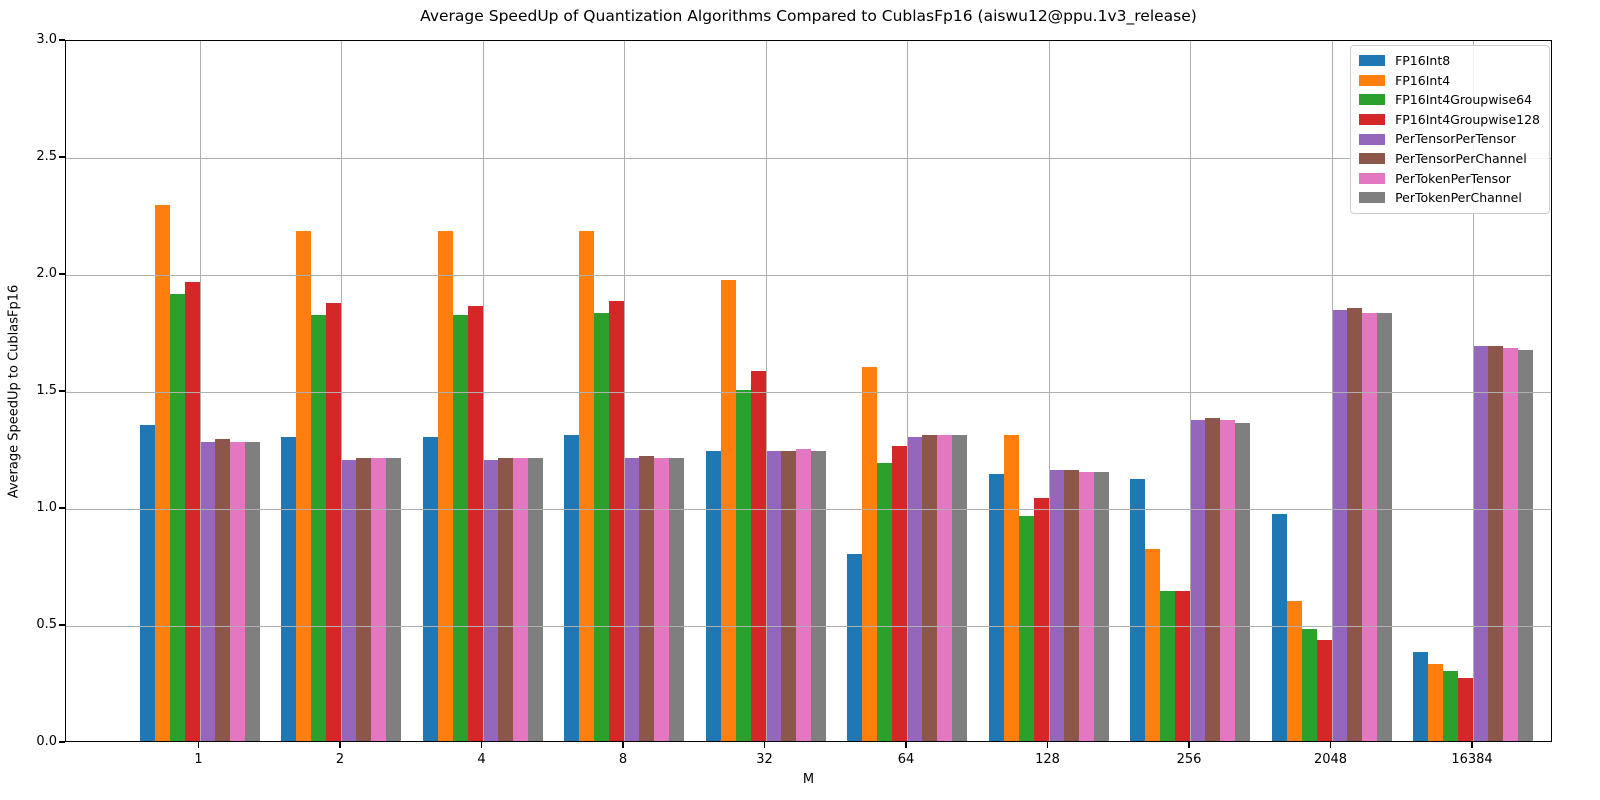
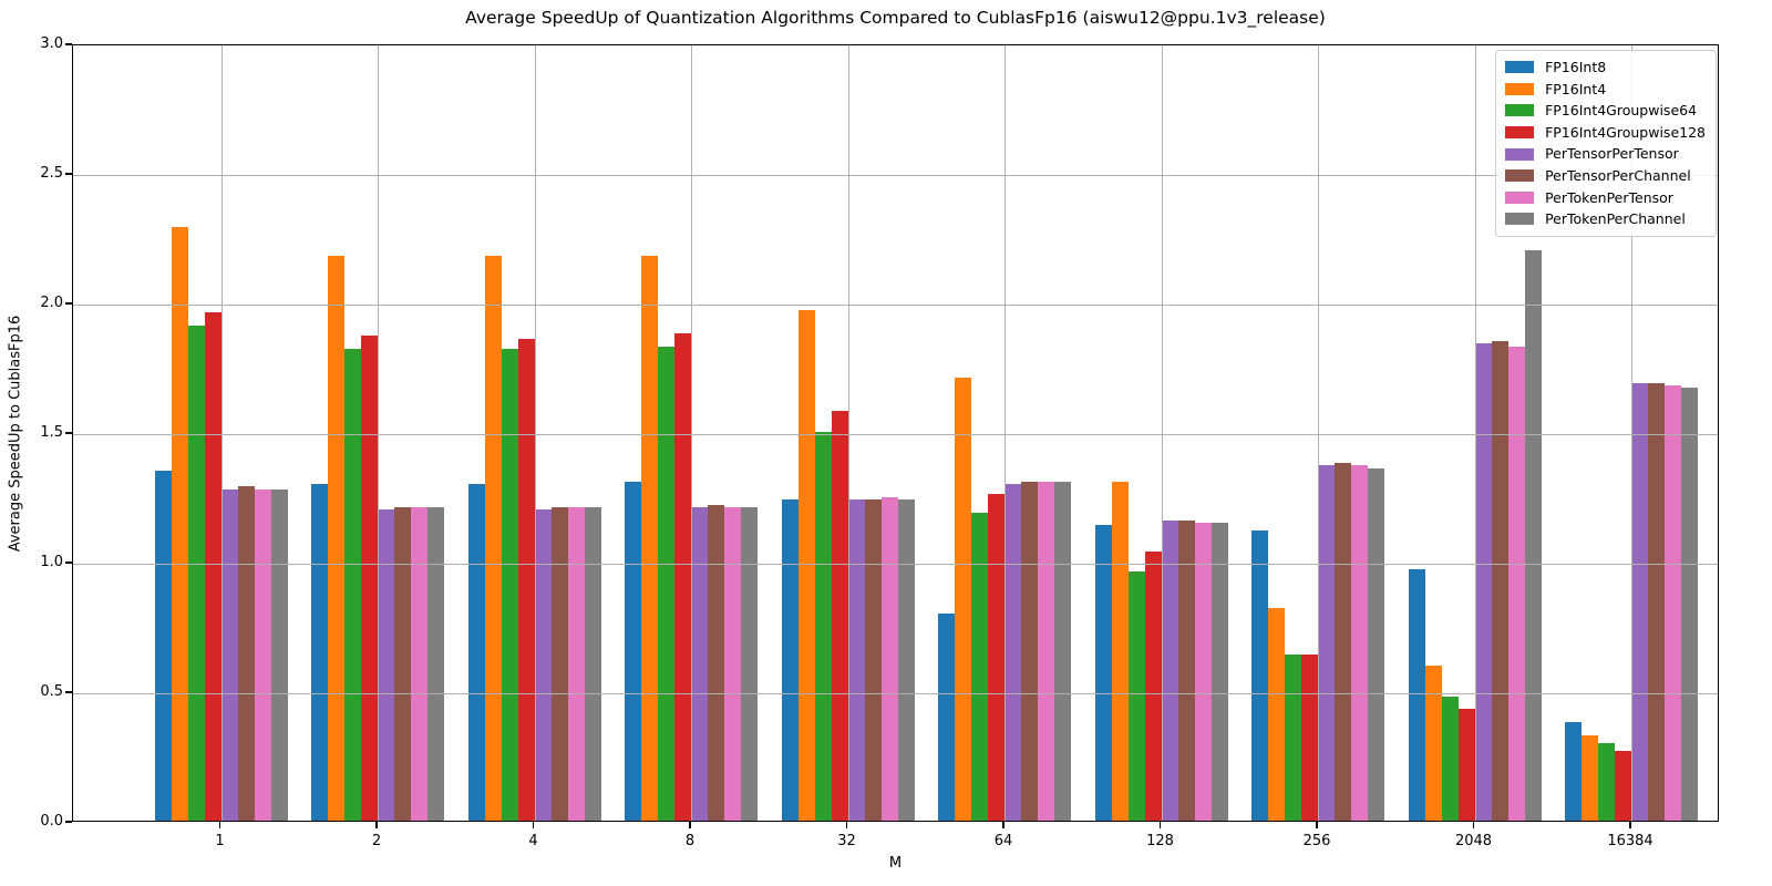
FP16Int4/64: 1.60 -> 1.71
PerTokenPerChannel/2048: 1.83 -> 2.20
